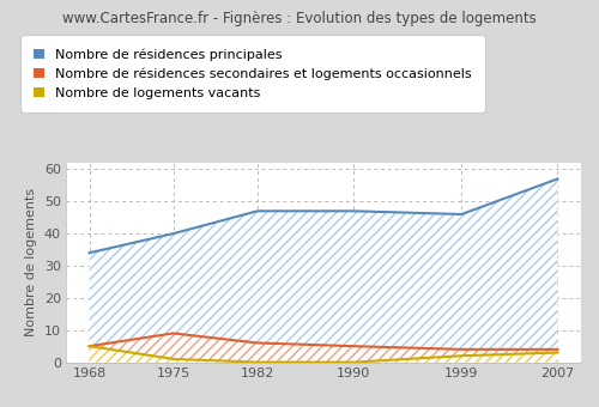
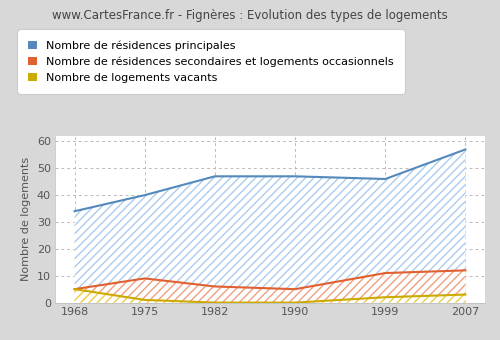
Nombre de résidences secondaires et logements occasionnels/1999: 4 -> 11
Nombre de résidences secondaires et logements occasionnels/2007: 4 -> 12
